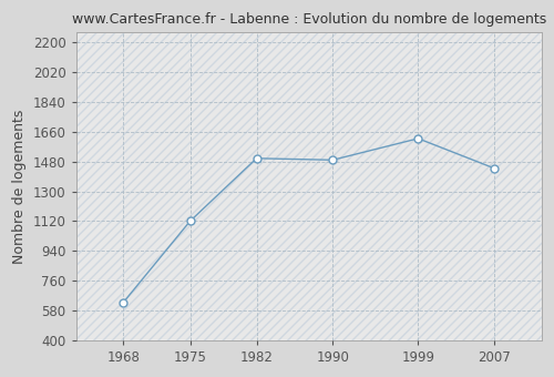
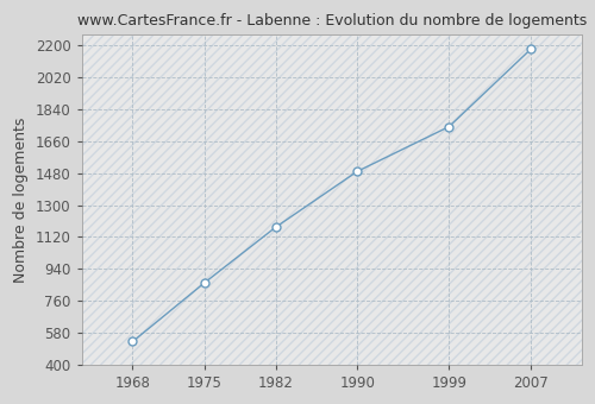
1968: 630 -> 530
1975: 1120 -> 860
1982: 1500 -> 1180
1999: 1620 -> 1740
2007: 1440 -> 2180
